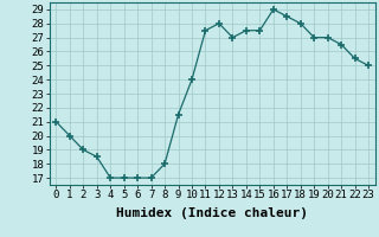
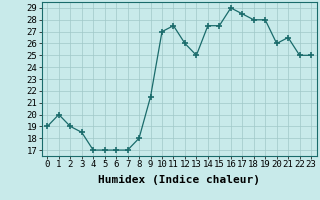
0: 21.0 -> 19.0
10: 24.0 -> 27.0
12: 28.0 -> 26.0
13: 27.0 -> 25.0
19: 27.0 -> 28.0
20: 27.0 -> 26.0
22: 25.5 -> 25.0
